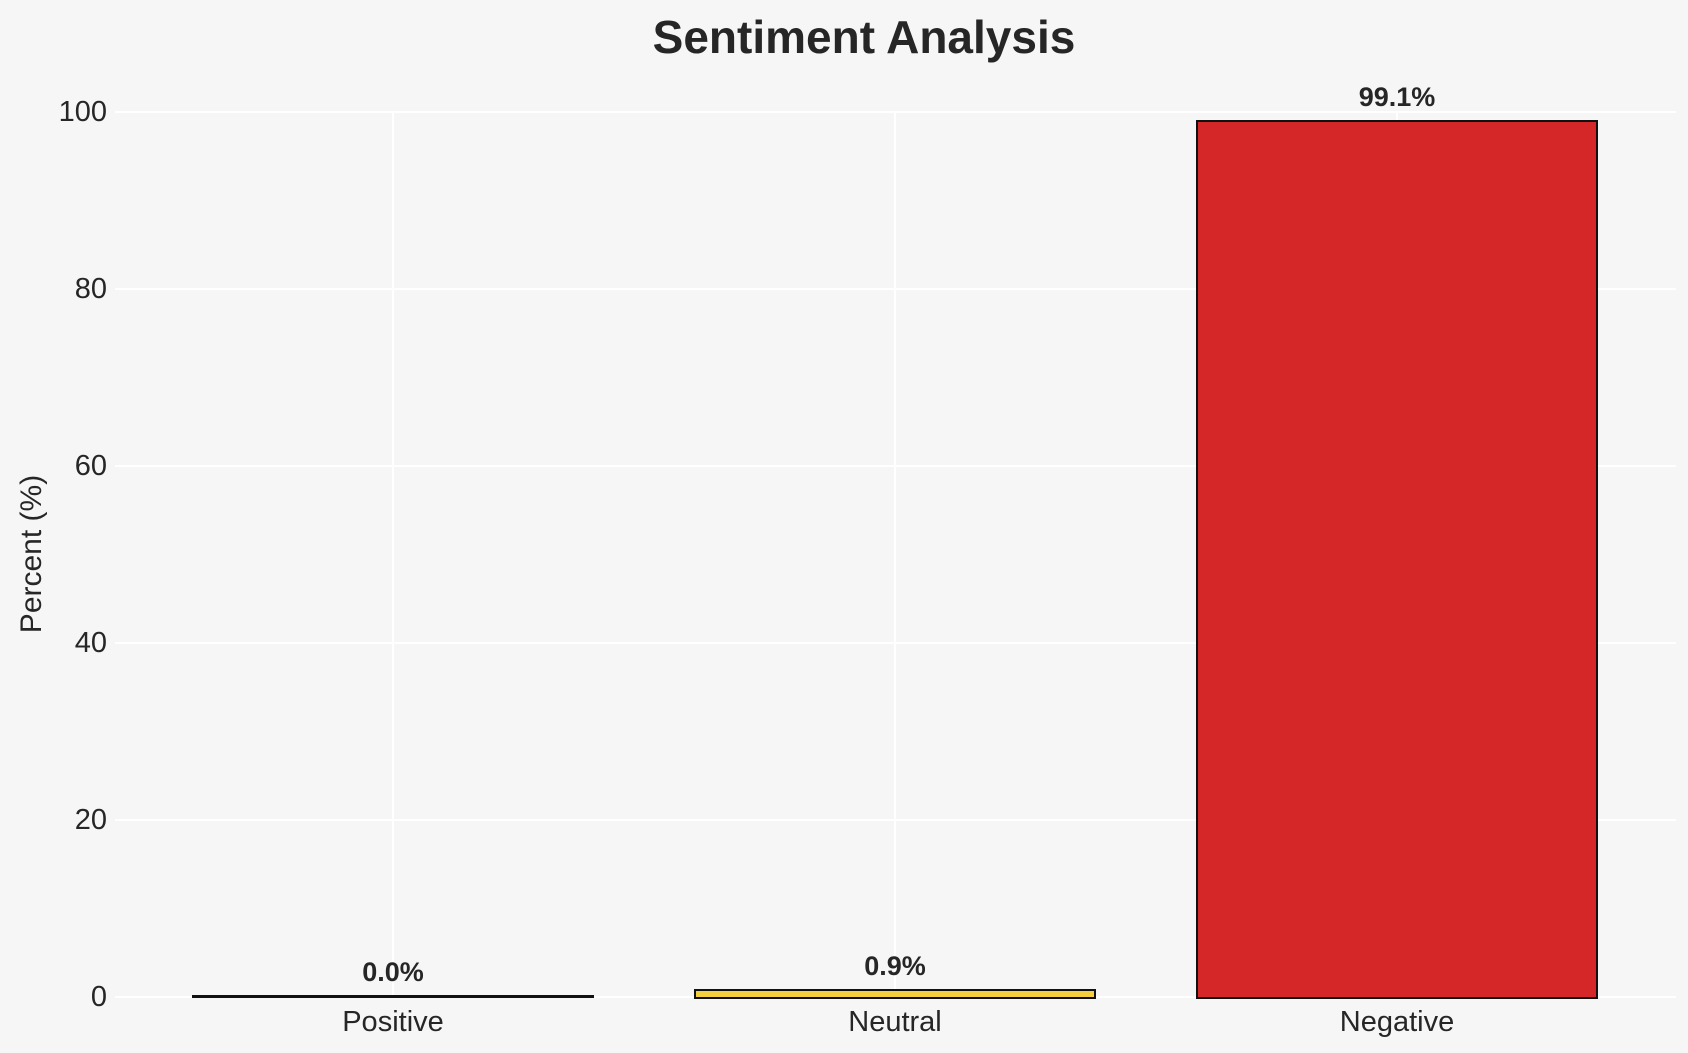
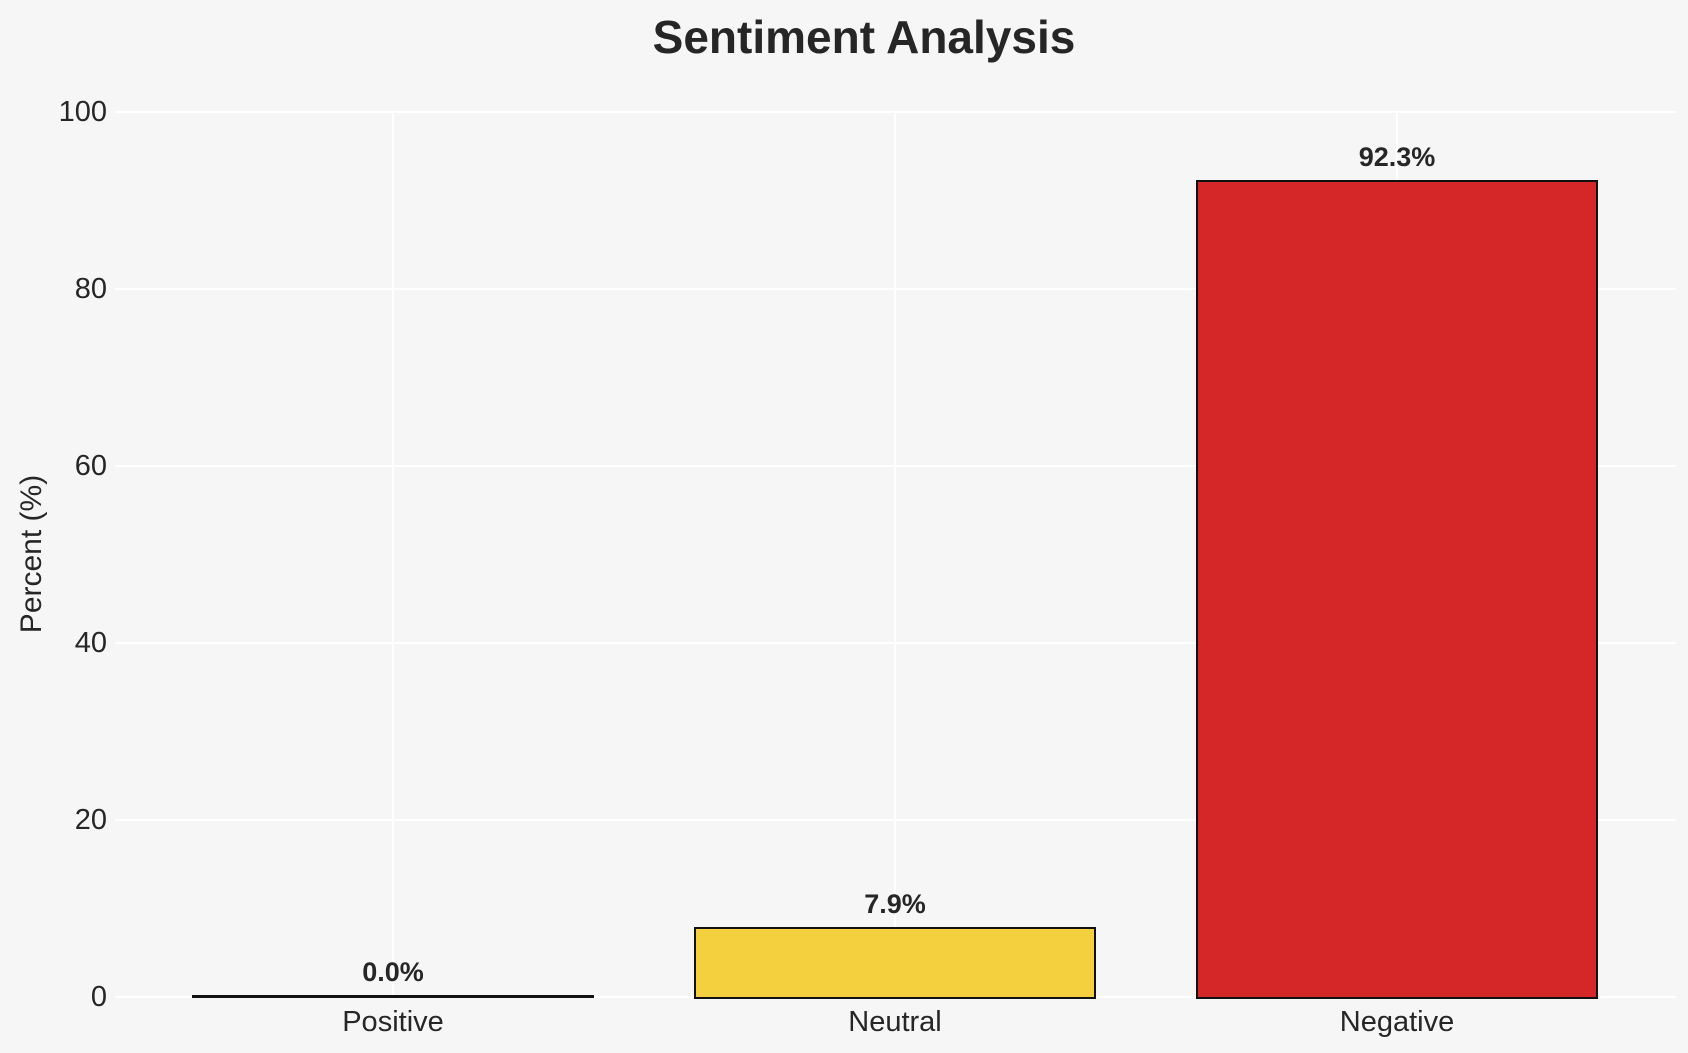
Neutral: 0.9% -> 7.9%
Negative: 99.1% -> 92.3%
